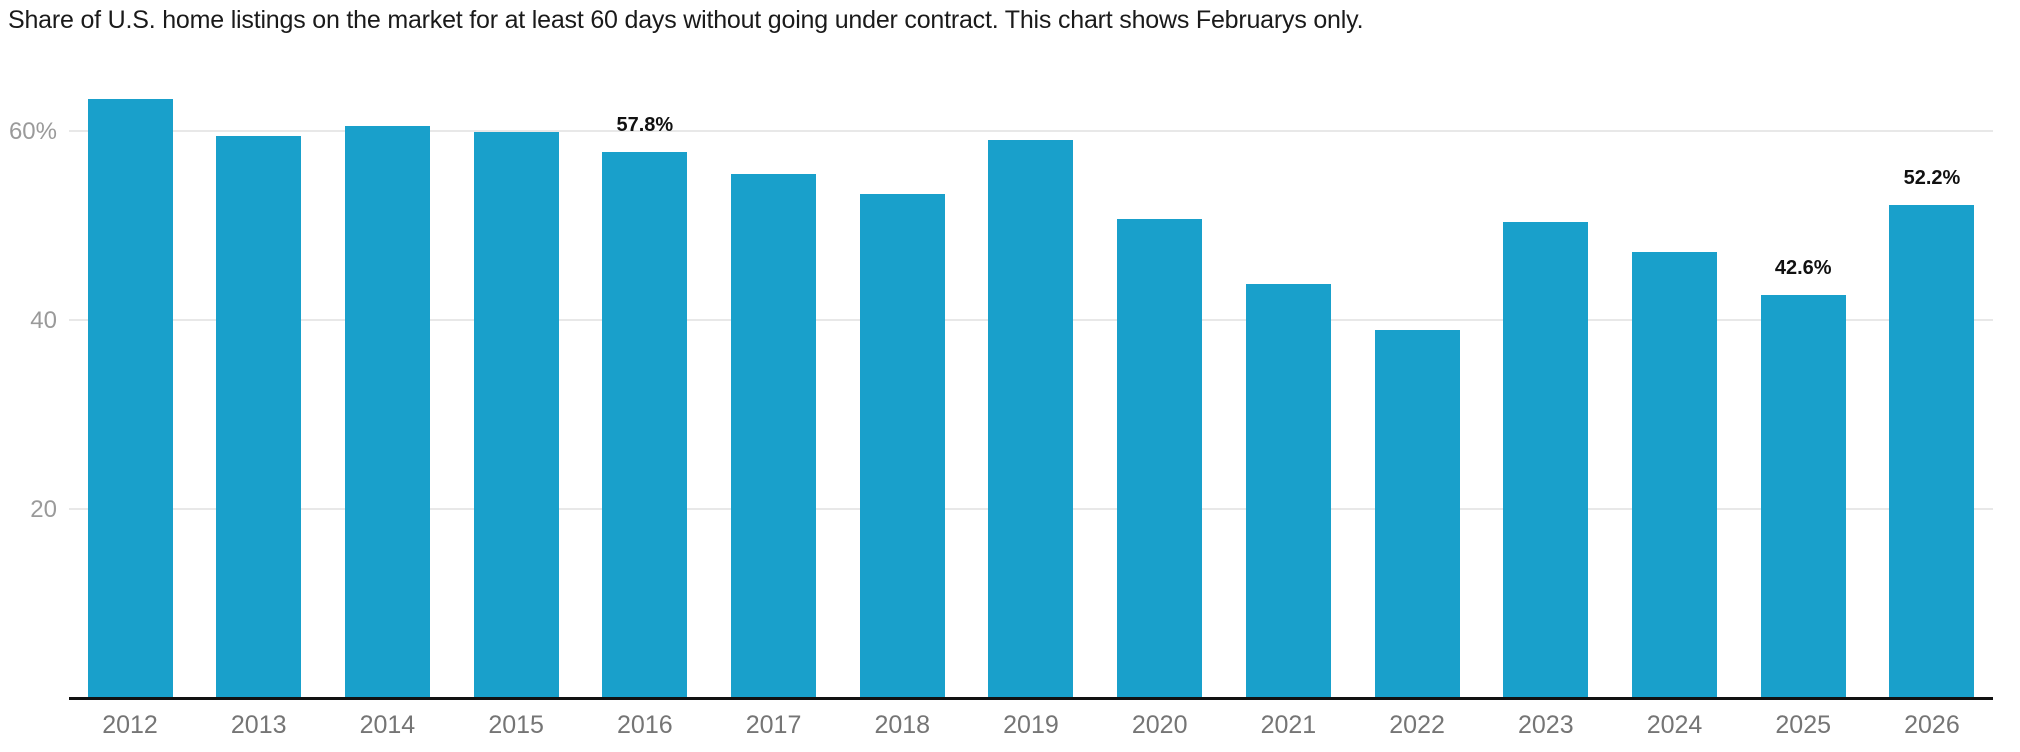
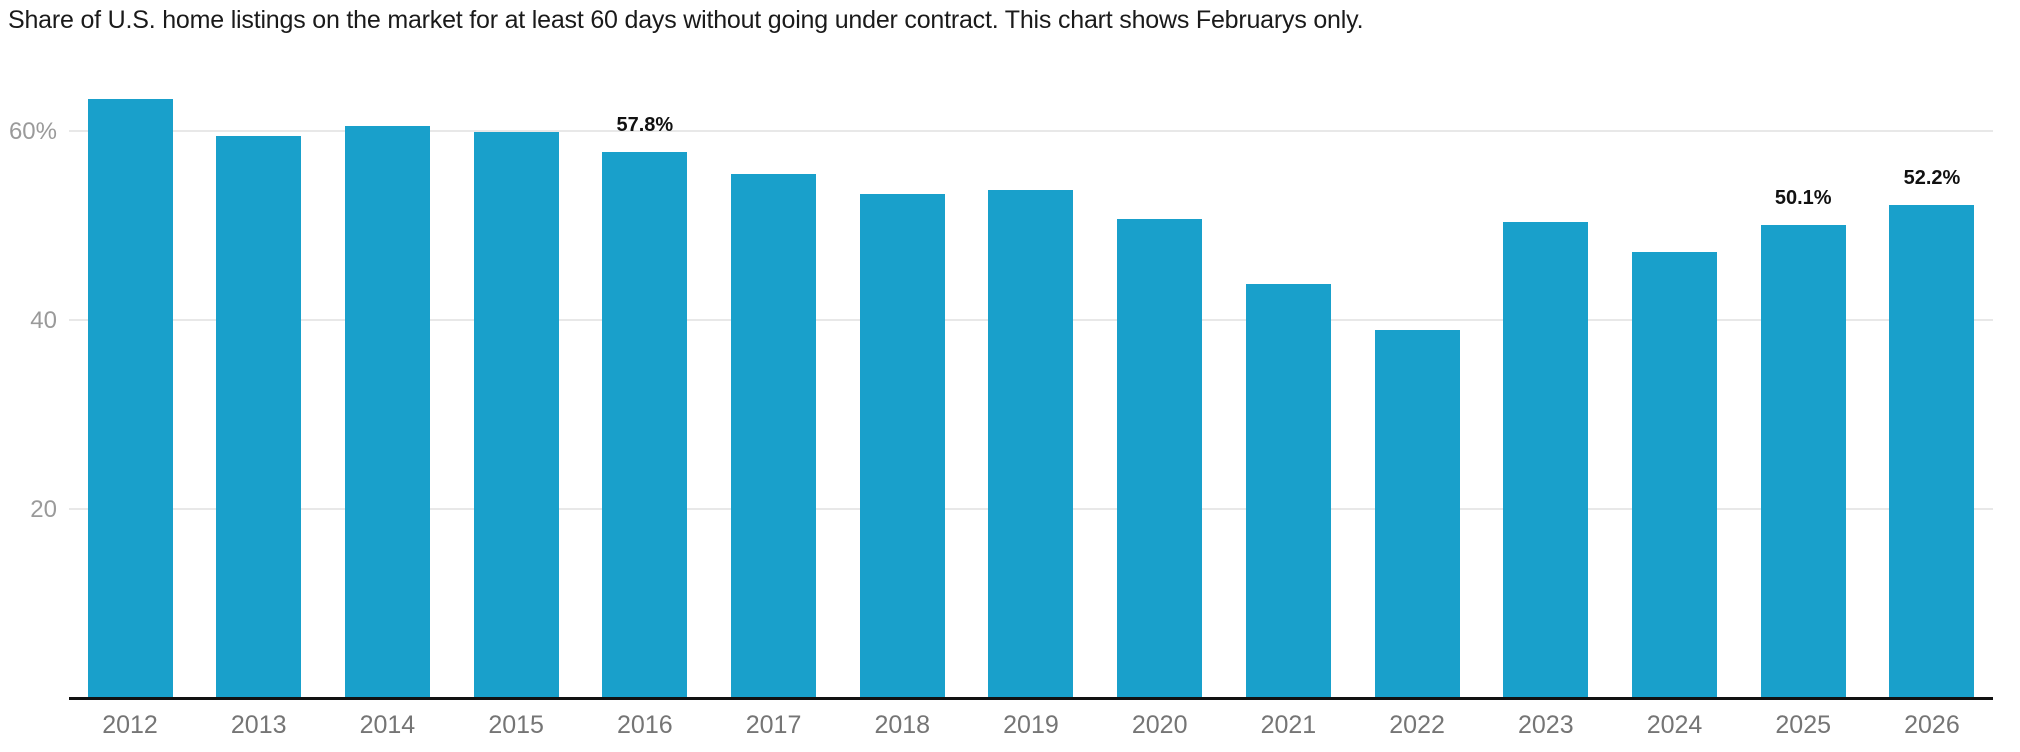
2019: 59% -> 54%
2025: 42.6% -> 50.1%
